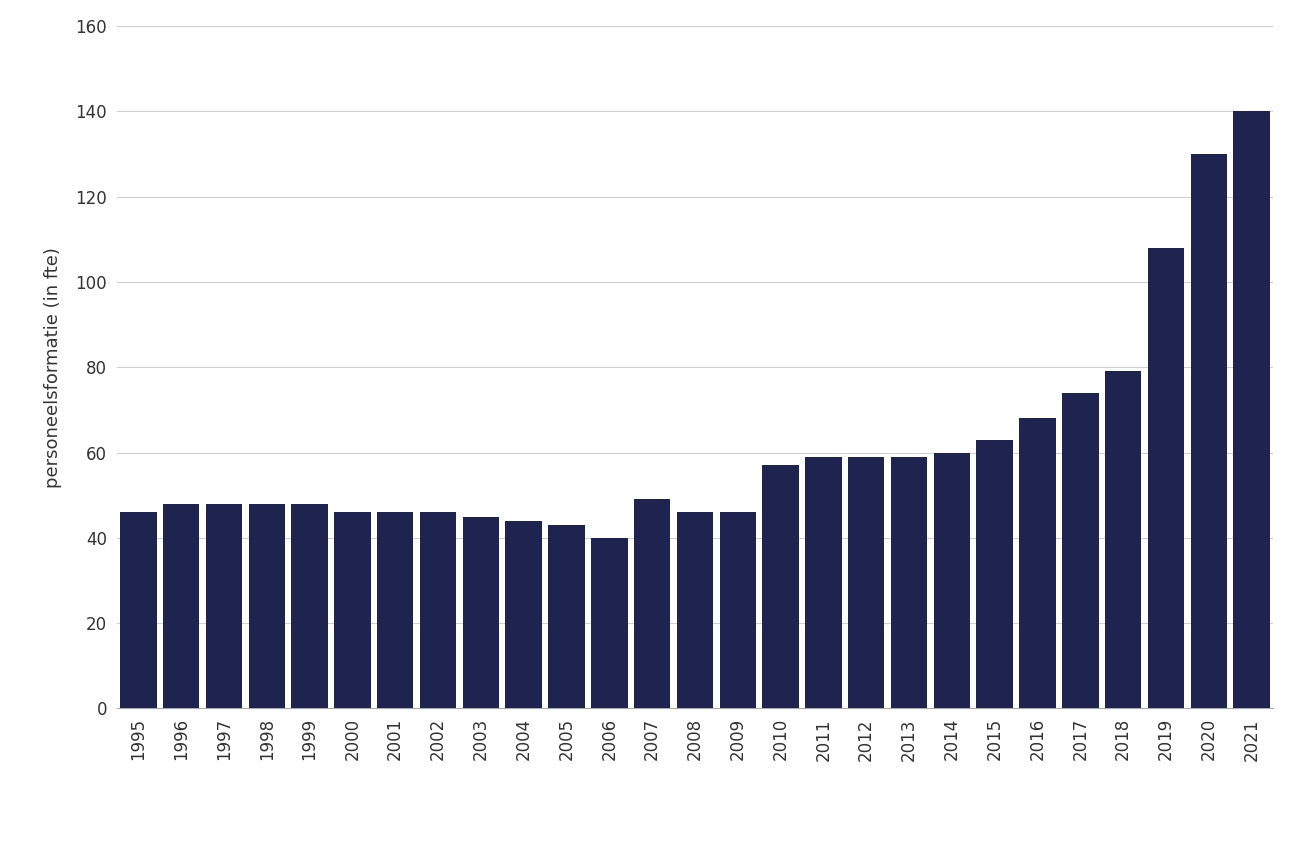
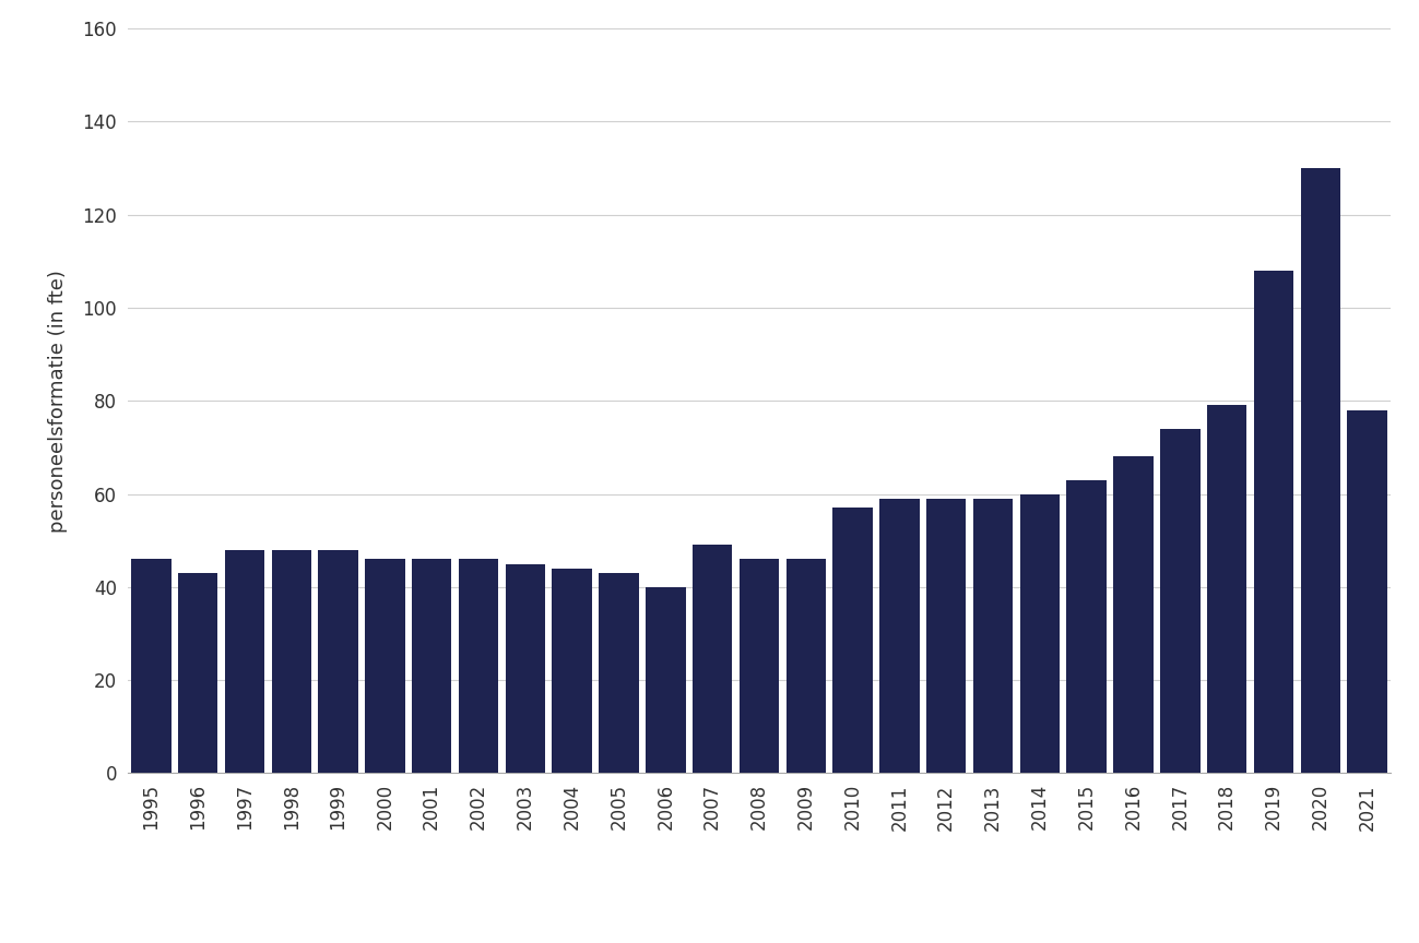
1996: 48 -> 43
2021: 140 -> 78
